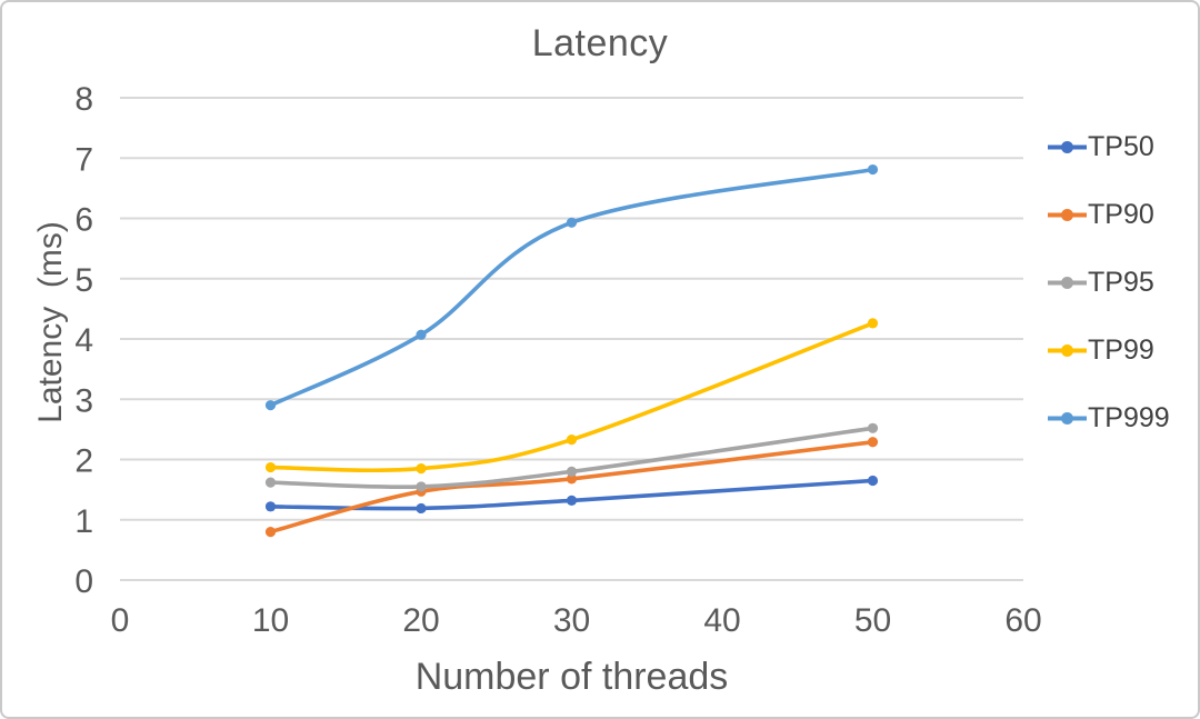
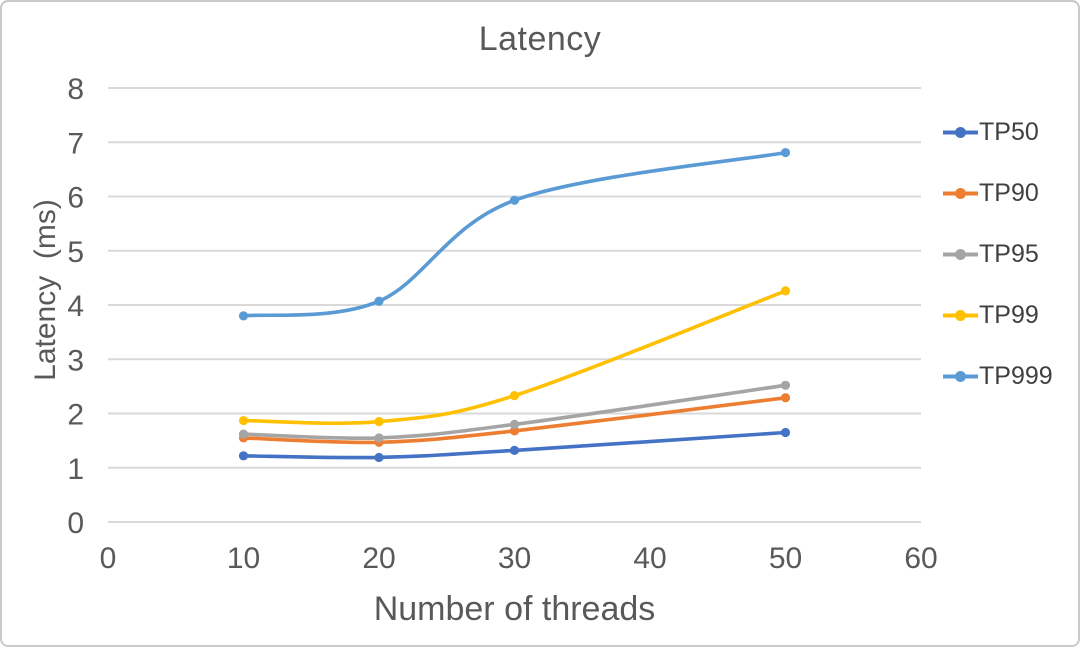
TP90/10: 0.8 -> 1.6
TP999/10: 2.9 -> 3.8
